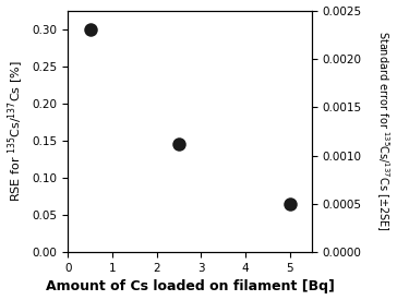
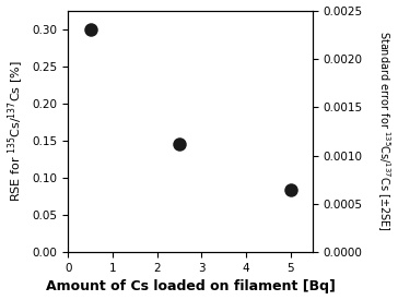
5: 0.065 -> 0.084
